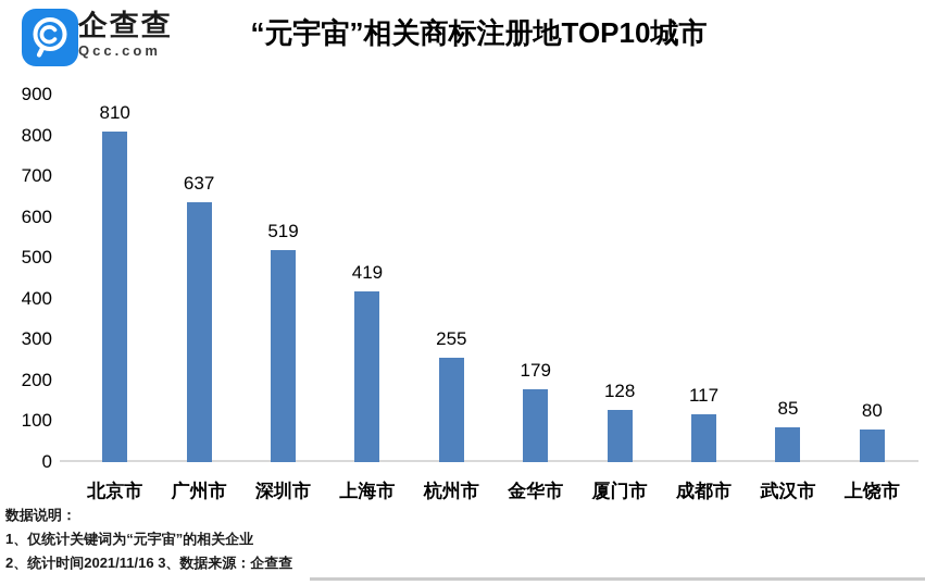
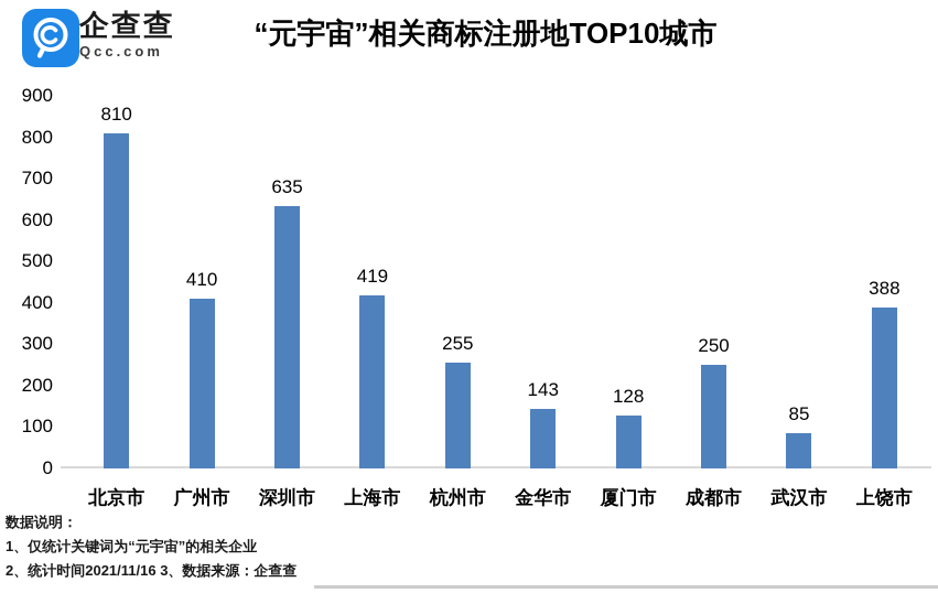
广州市: 637 -> 410
深圳市: 519 -> 635
金华市: 179 -> 143
成都市: 117 -> 250
上饶市: 80 -> 388
